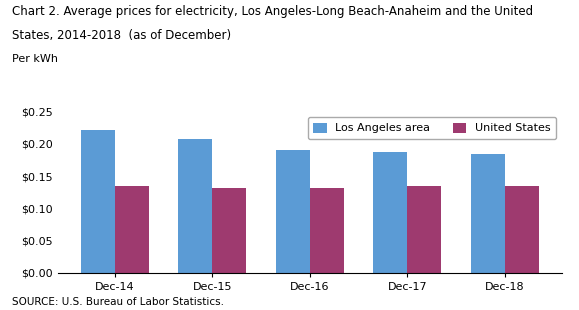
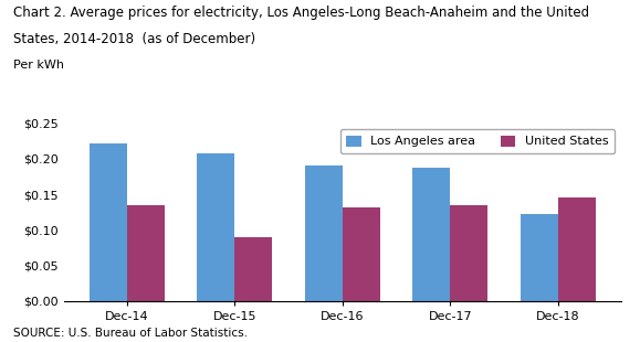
United States/Dec-15: $0.131 -> $0.090
Los Angeles area/Dec-18: $0.184 -> $0.122
United States/Dec-18: $0.134 -> $0.146
